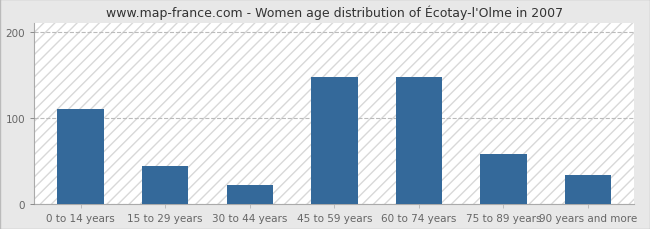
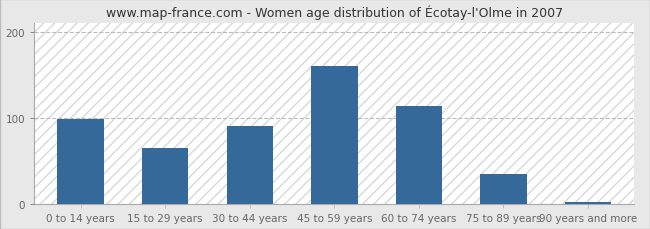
0 to 14 years: 110 -> 99
15 to 29 years: 44 -> 65
30 to 44 years: 22 -> 91
45 to 59 years: 148 -> 160
60 to 74 years: 148 -> 114
75 to 89 years: 58 -> 35
90 years and more: 34 -> 3
